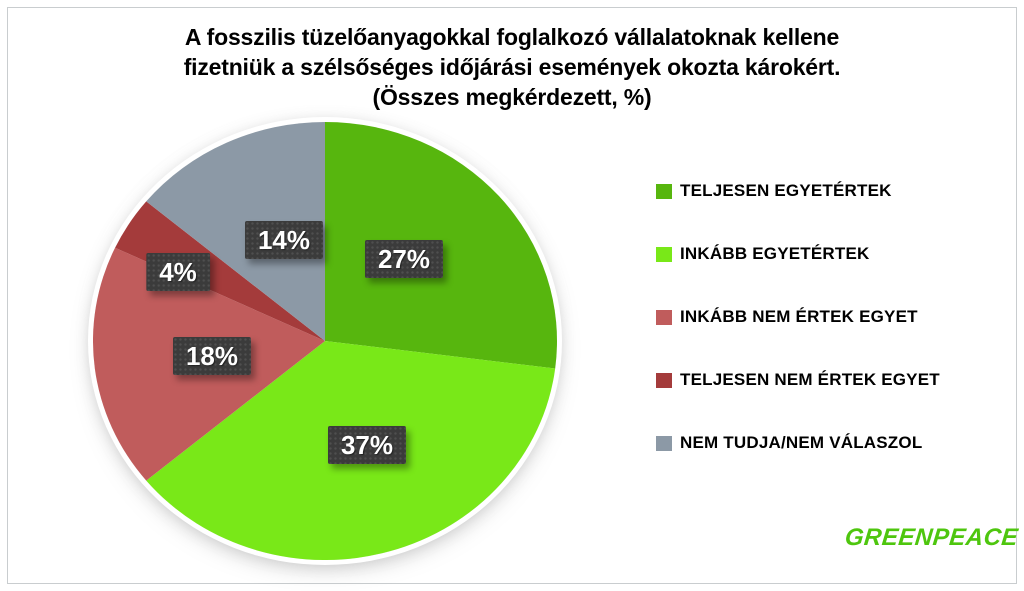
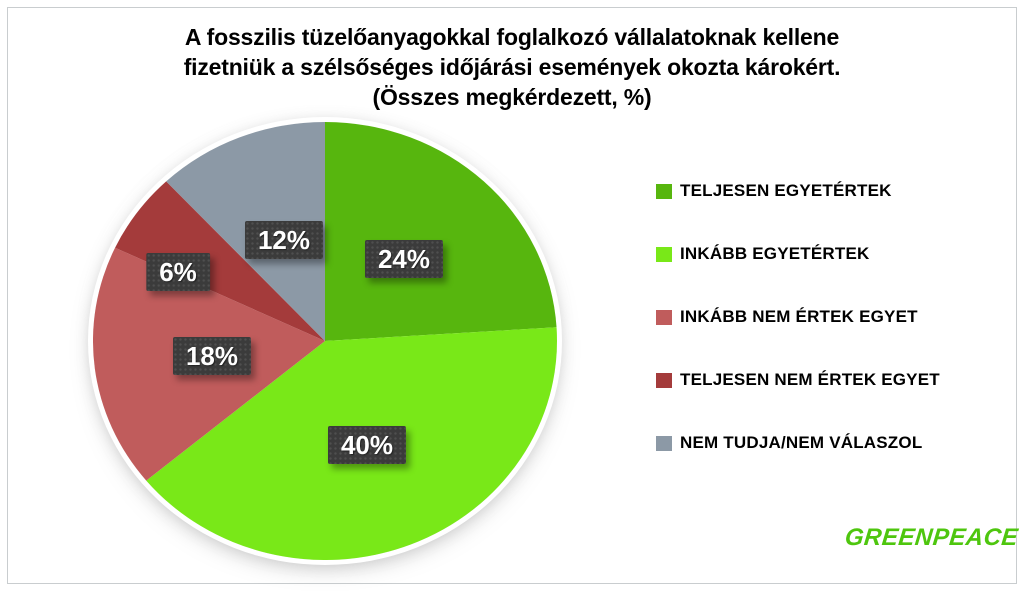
TELJESEN EGYETÉRTEK: 27% -> 24%
INKÁBB EGYETÉRTEK: 37% -> 40%
TELJESEN NEM ÉRTEK EGYET: 4% -> 6%
NEM TUDJA/NEM VÁLASZOL: 14% -> 12%
